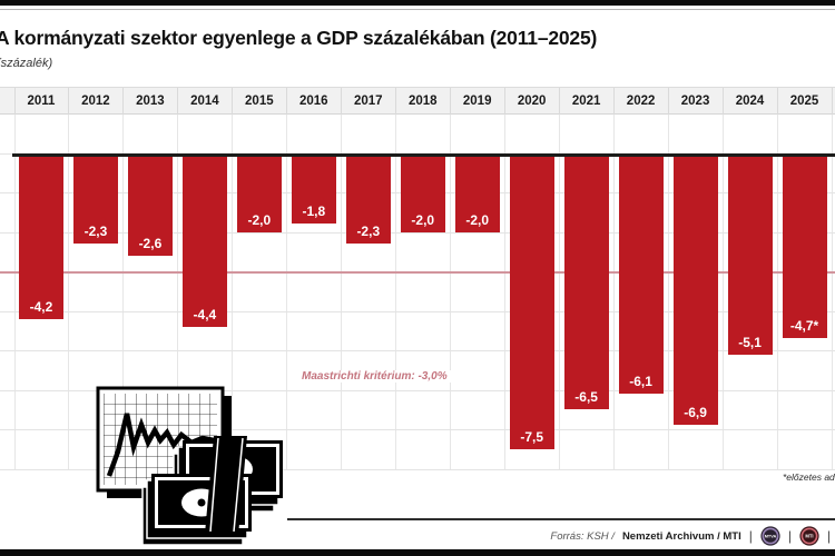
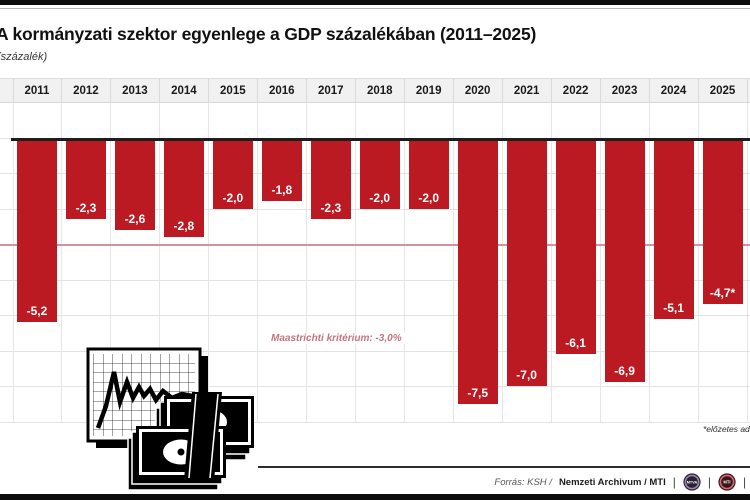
2011: -4,2 -> -5,2
2014: -4,4 -> -2,8
2021: -6,5 -> -7,0
